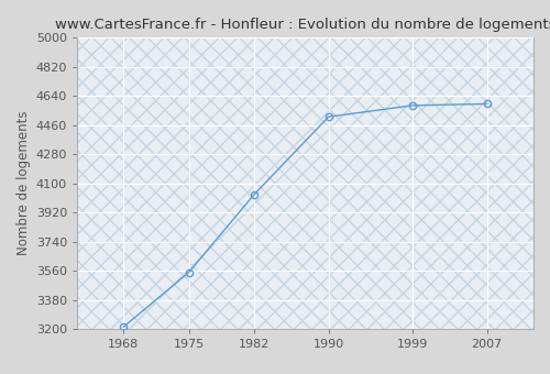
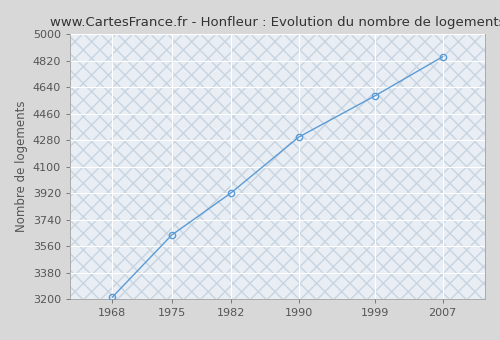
1975: 3550 -> 3640
1982: 4030 -> 3920
1990: 4510 -> 4300
2007: 4590 -> 4850
